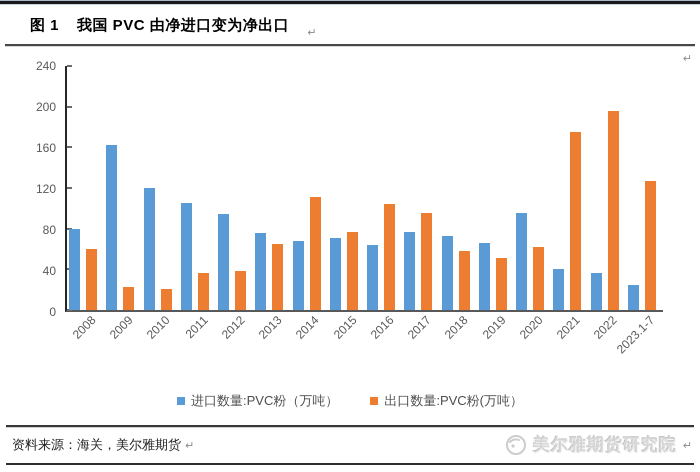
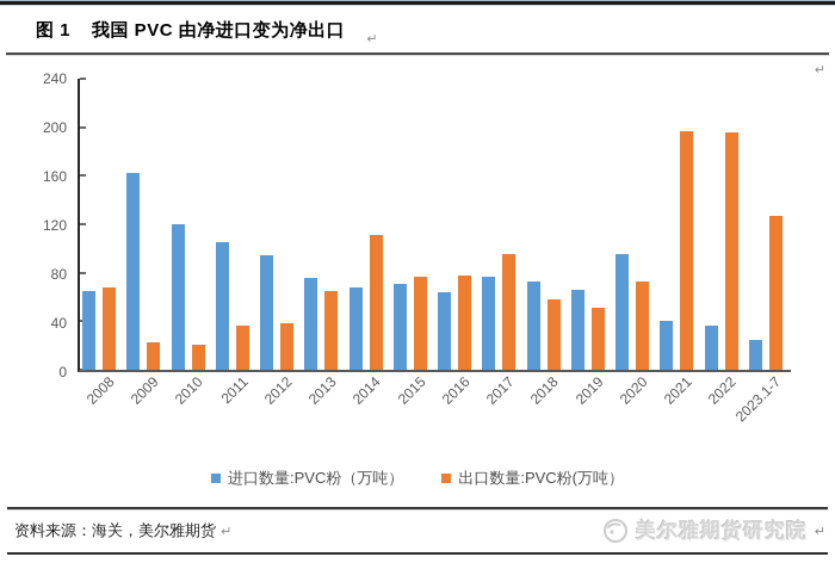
进口数量:PVC粉（万吨）/2008: 80 -> 65
出口数量:PVC粉(万吨）/2008: 60 -> 68
出口数量:PVC粉(万吨）/2016: 104 -> 78
出口数量:PVC粉(万吨）/2020: 62 -> 73
出口数量:PVC粉(万吨）/2021: 175 -> 197
